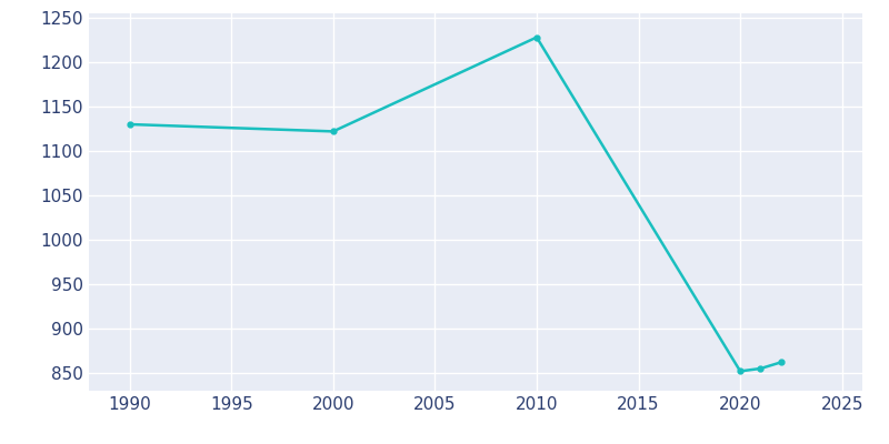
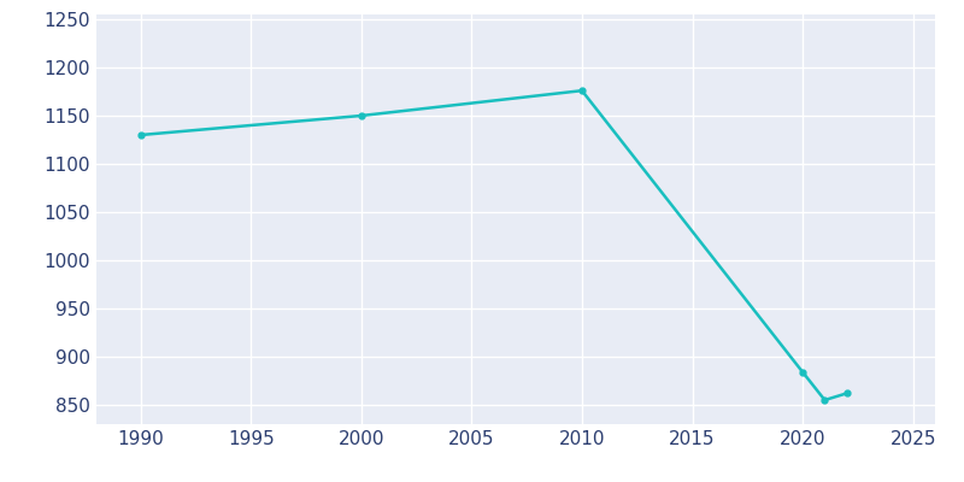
2000: 1122 -> 1150
2010: 1228 -> 1176
2020: 852 -> 884
